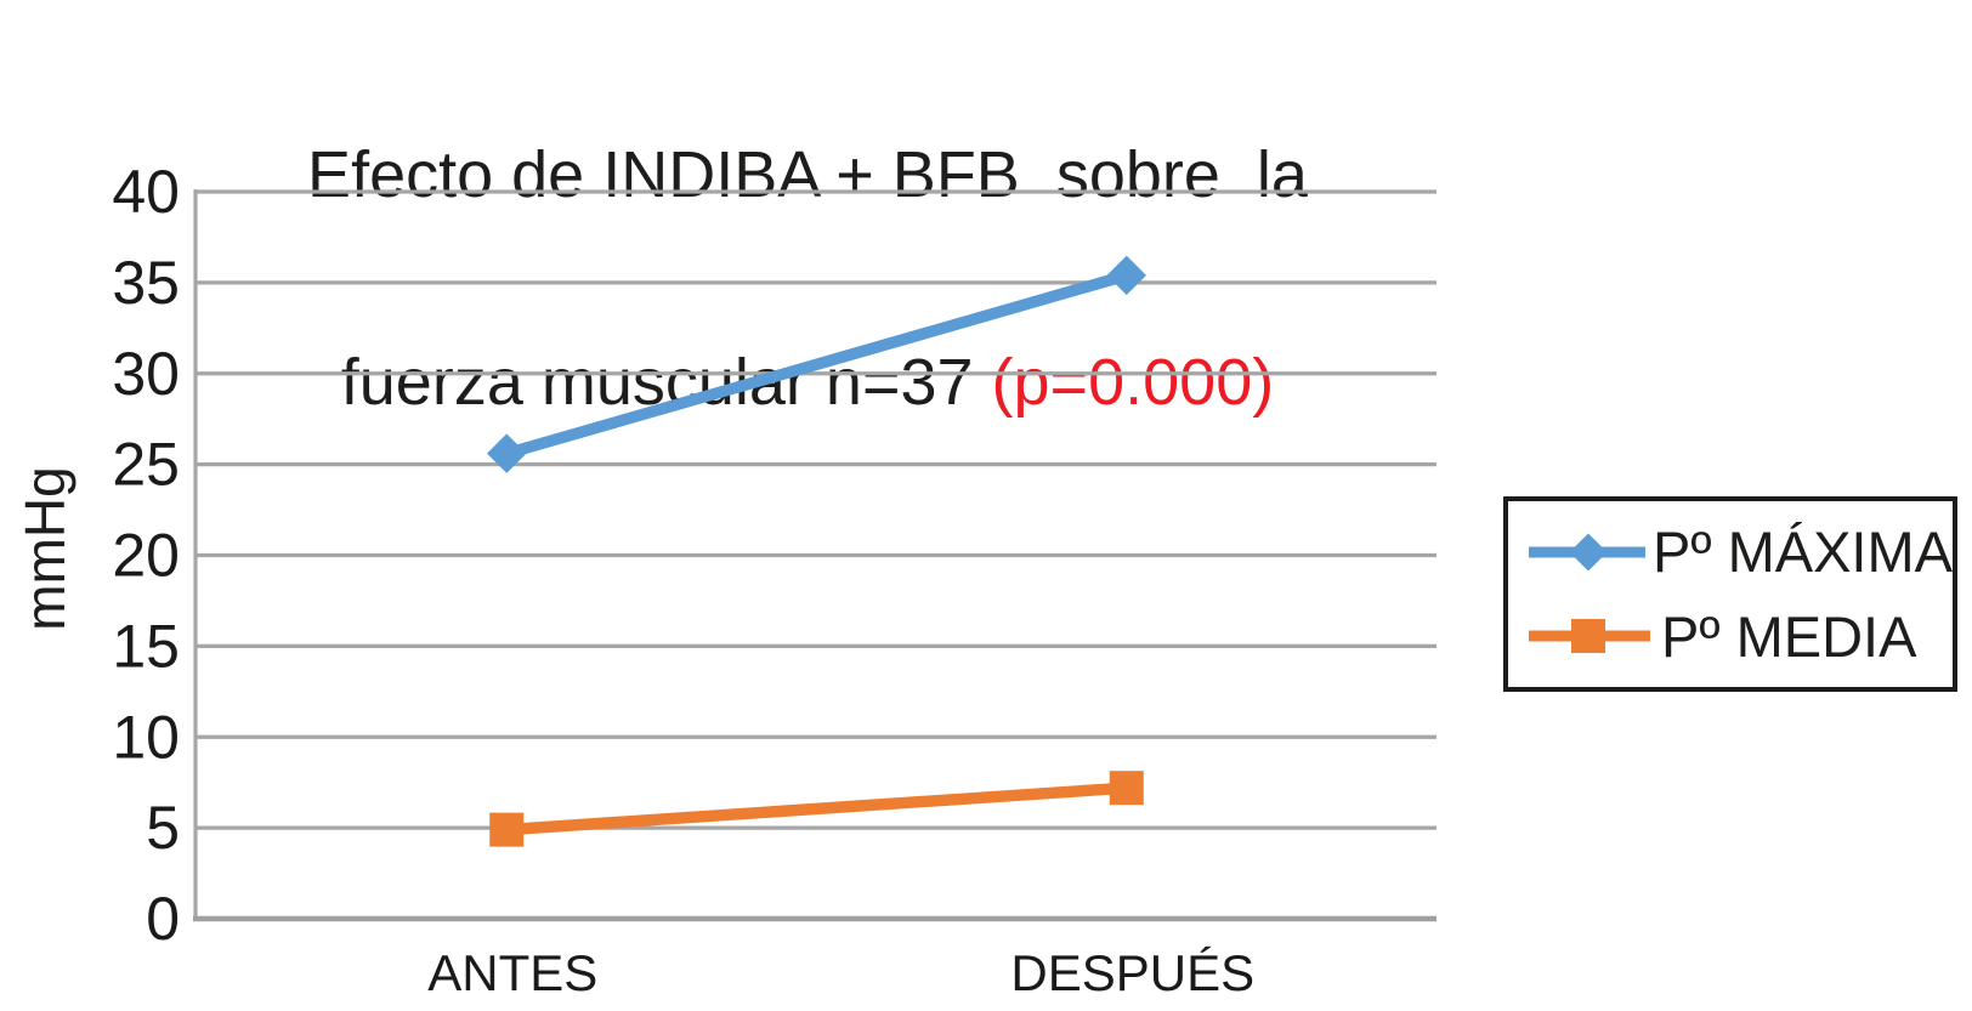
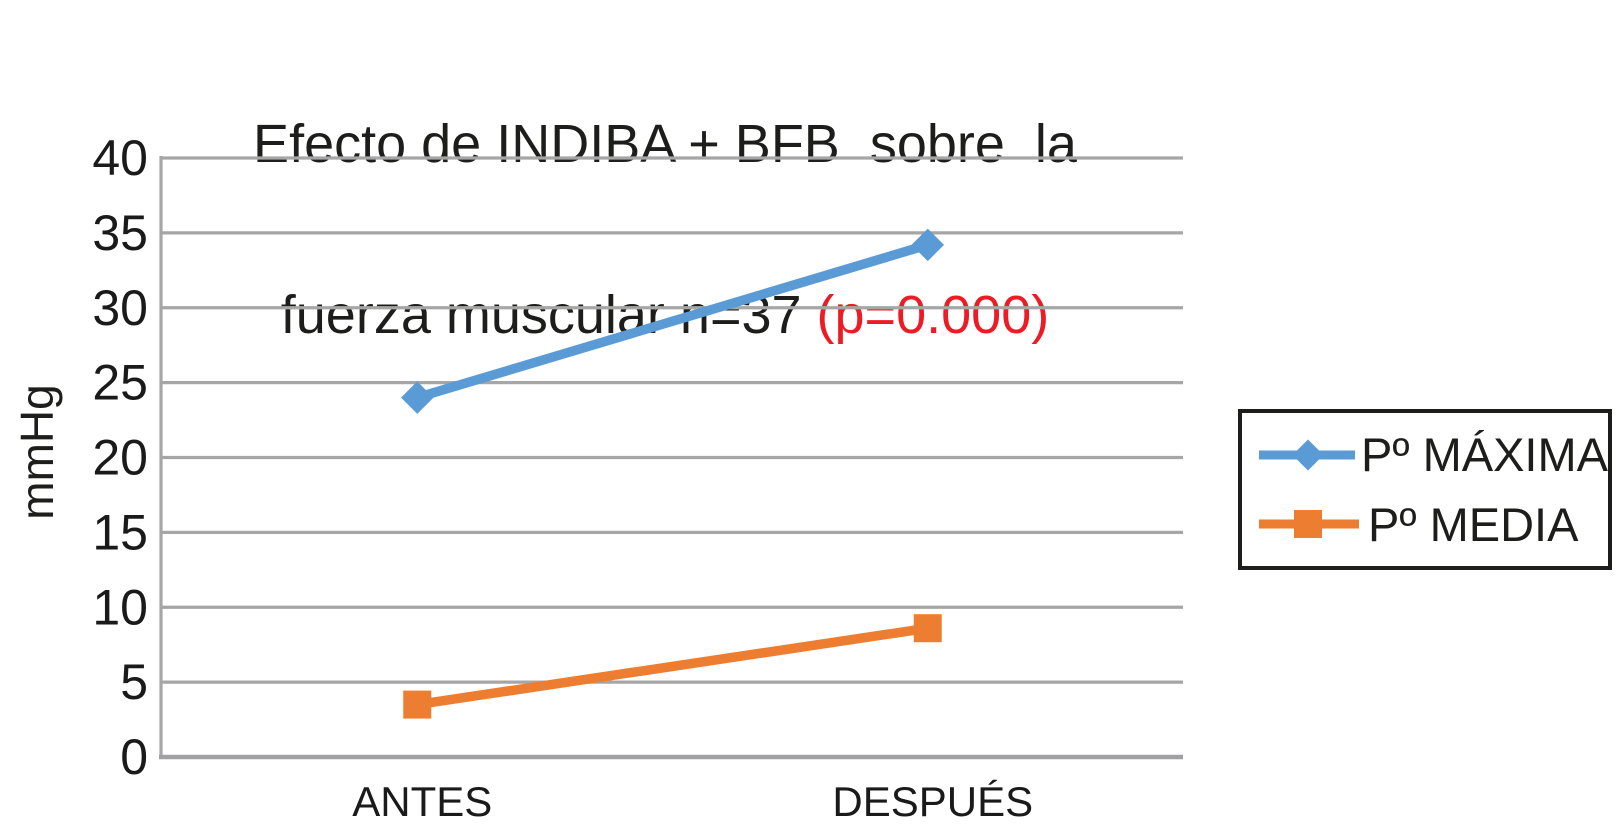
Pº MÁXIMA/ANTES: 25.6 -> 24.0
Pº MEDIA/ANTES: 4.9 -> 3.5
Pº MÁXIMA/DESPUÉS: 35.4 -> 34.2
Pº MEDIA/DESPUÉS: 7.2 -> 8.6
